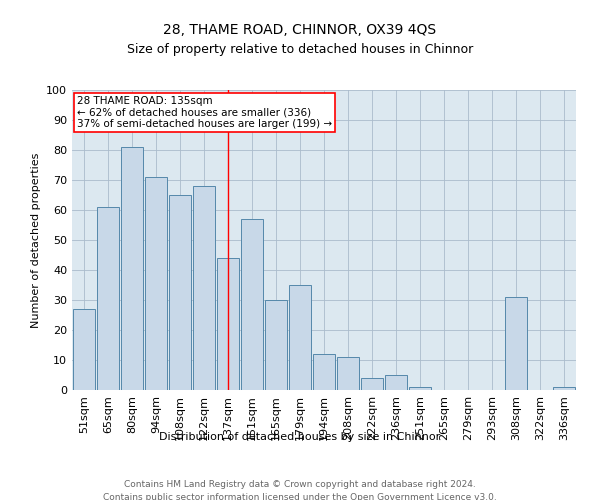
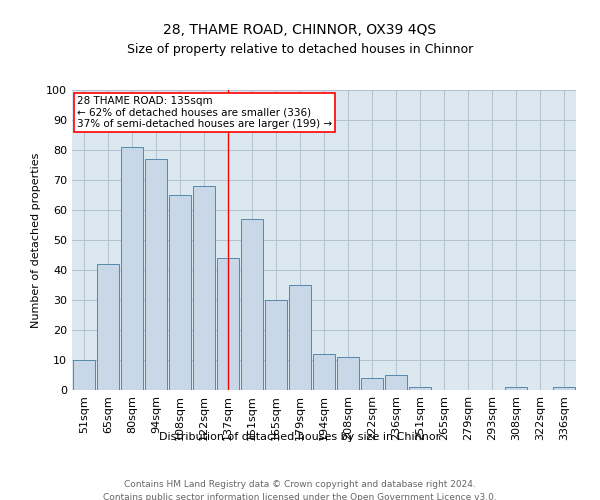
51sqm: 27 -> 10
65sqm: 61 -> 42
94sqm: 71 -> 77
308sqm: 31 -> 1
